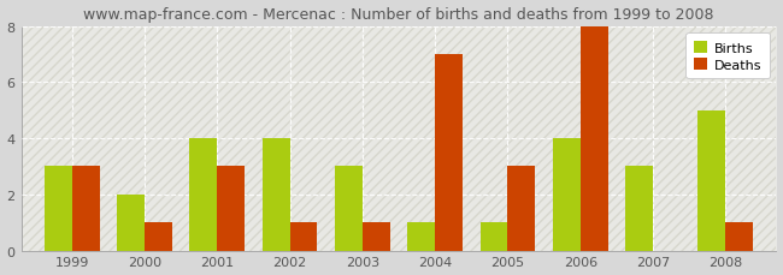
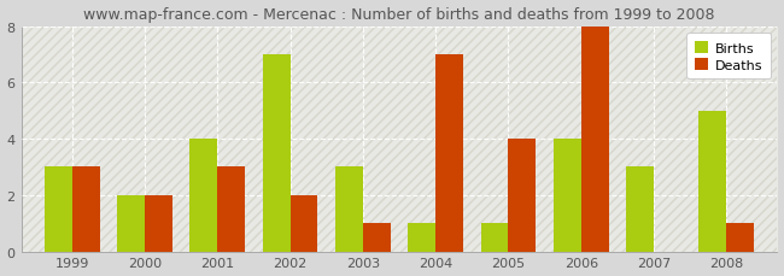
Deaths/2000: 1 -> 2
Births/2002: 4 -> 7
Deaths/2002: 1 -> 2
Deaths/2005: 3 -> 4
